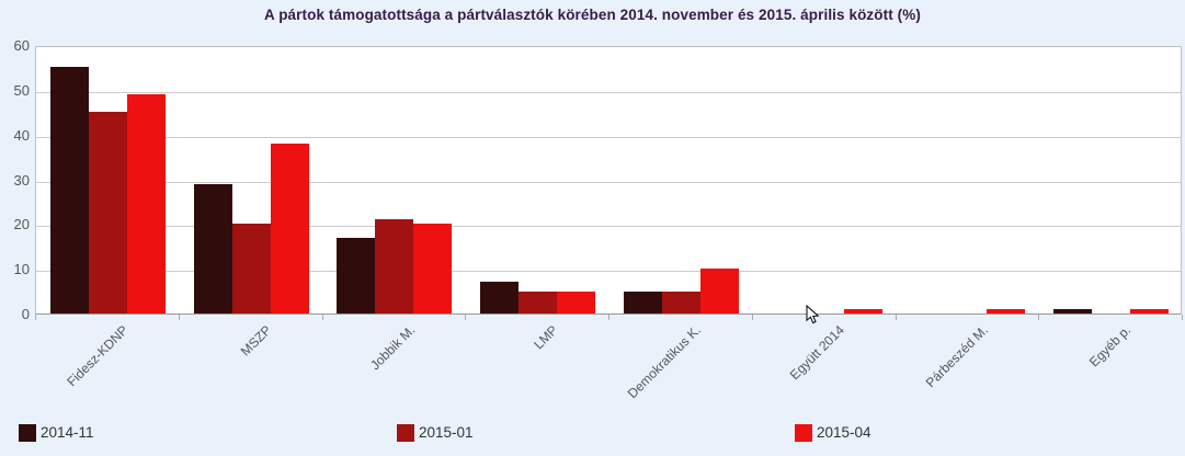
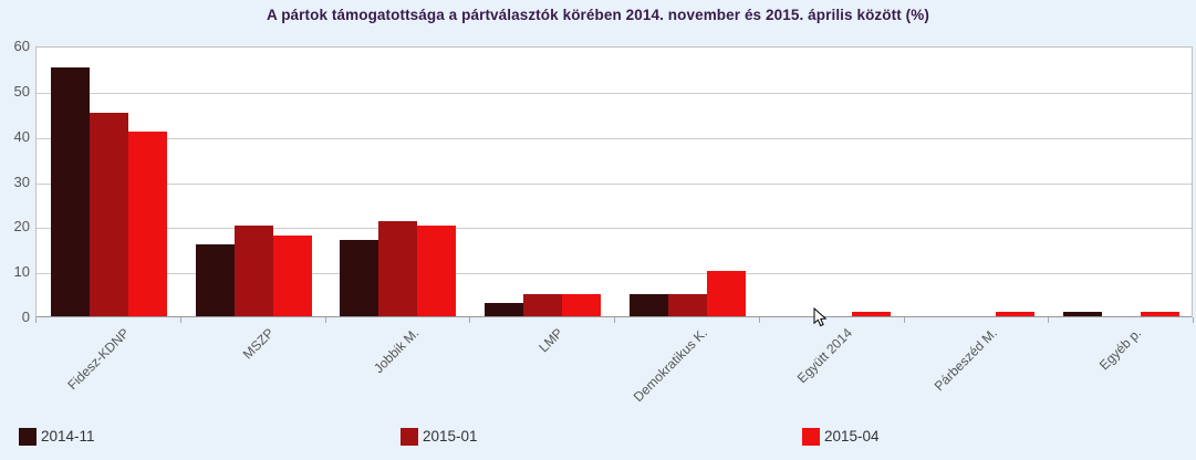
2015-04/Fidesz-KDNP: 49 -> 41
2014-11/MSZP: 29 -> 16
2015-04/MSZP: 38 -> 18
2014-11/LMP: 7 -> 3
